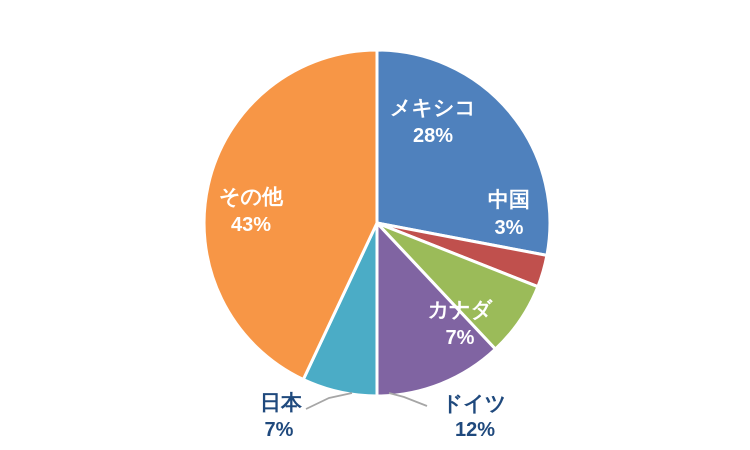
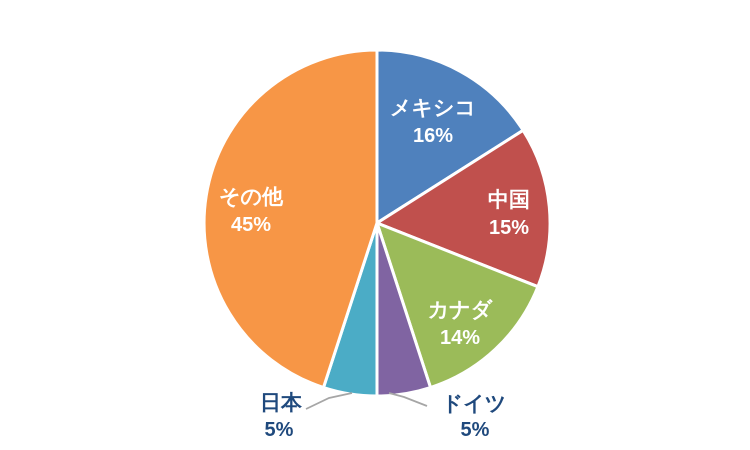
メキシコ: 28% -> 16%
中国: 3% -> 15%
カナダ: 7% -> 14%
ドイツ: 12% -> 5%
日本: 7% -> 5%
その他: 43% -> 45%
